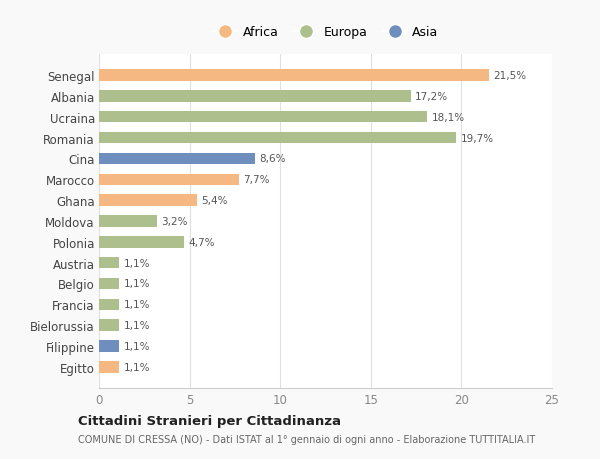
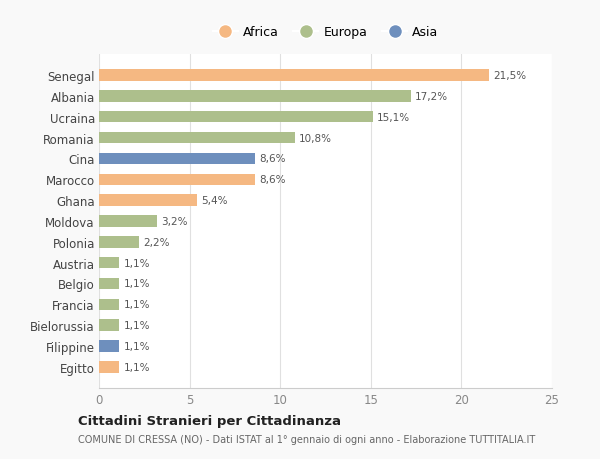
Ucraina: 18,1% -> 15,1%
Romania: 19,7% -> 10,8%
Marocco: 7,7% -> 8,6%
Polonia: 4,7% -> 2,2%
